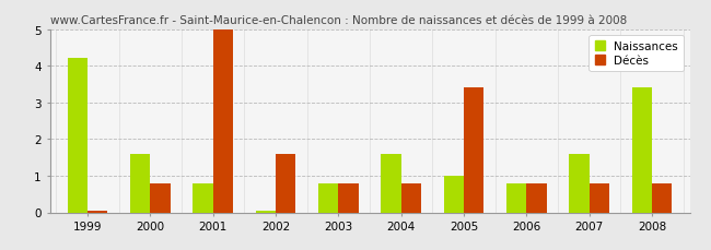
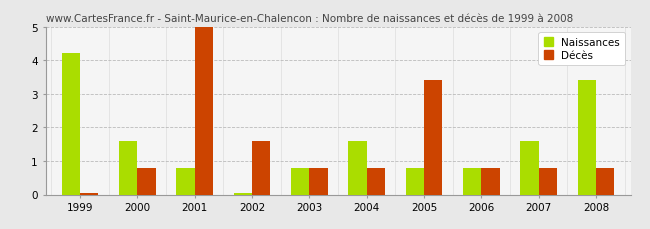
Naissances/2005: 1.00 -> 0.80
